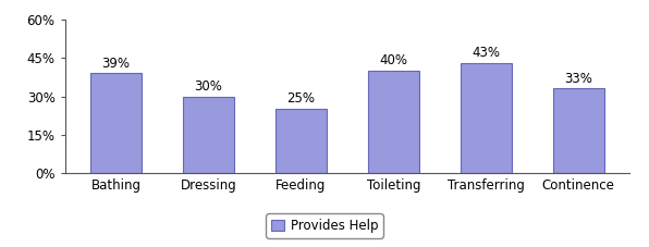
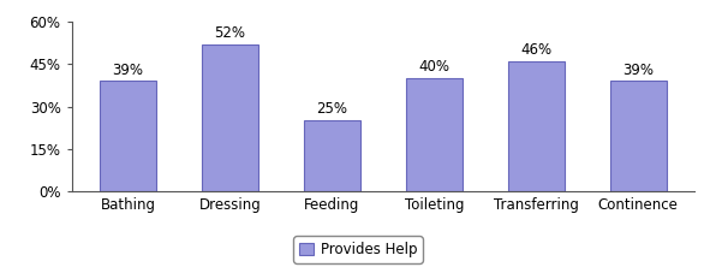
Dressing: 30% -> 52%
Transferring: 43% -> 46%
Continence: 33% -> 39%
